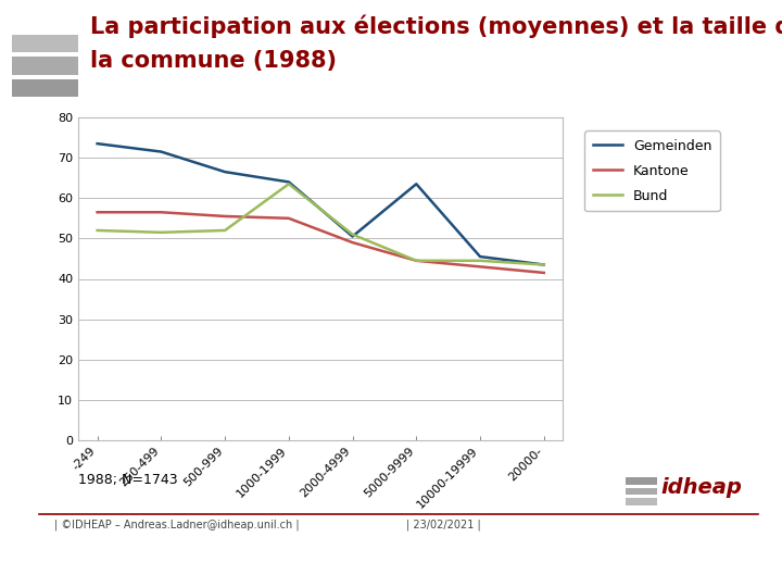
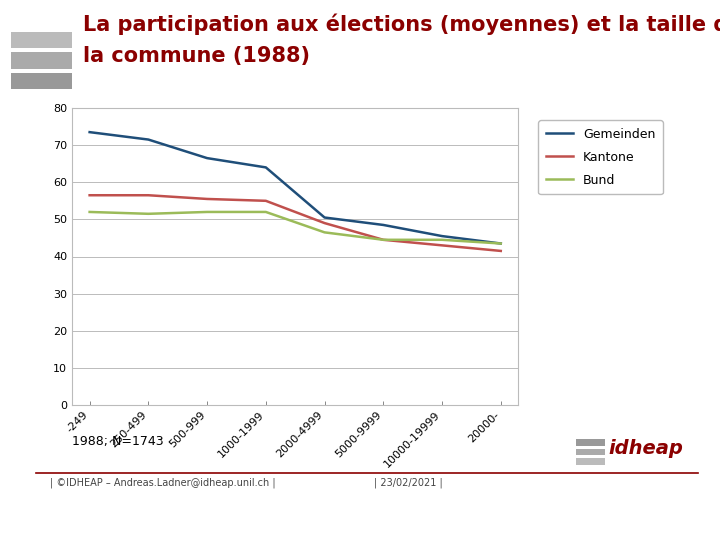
Bund/1000-1999: 63.5 -> 52.0
Bund/2000-4999: 51.0 -> 46.5
Gemeinden/5000-9999: 63.5 -> 48.5
